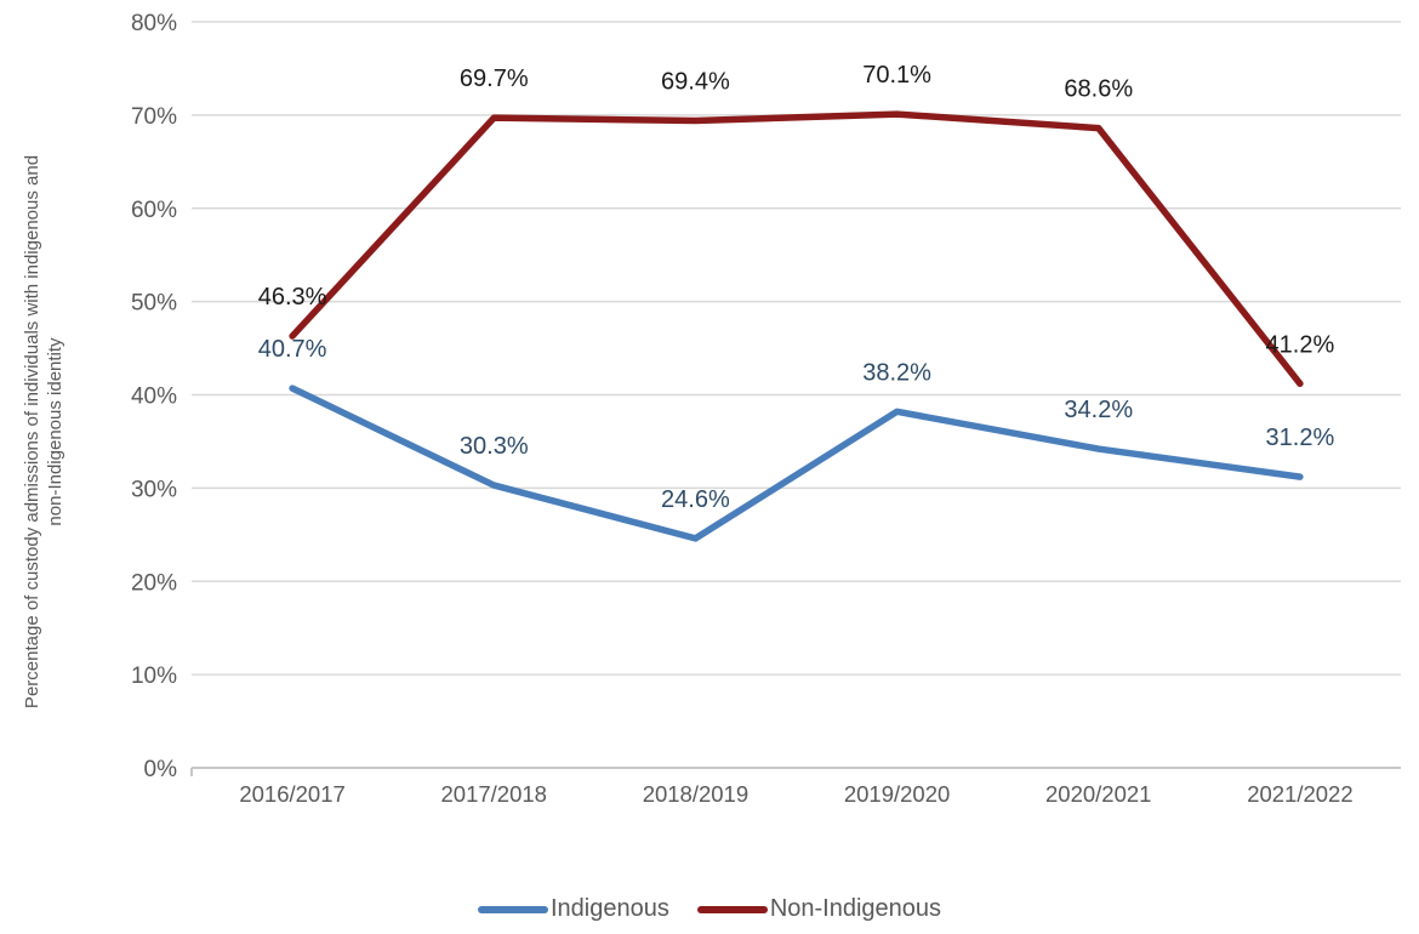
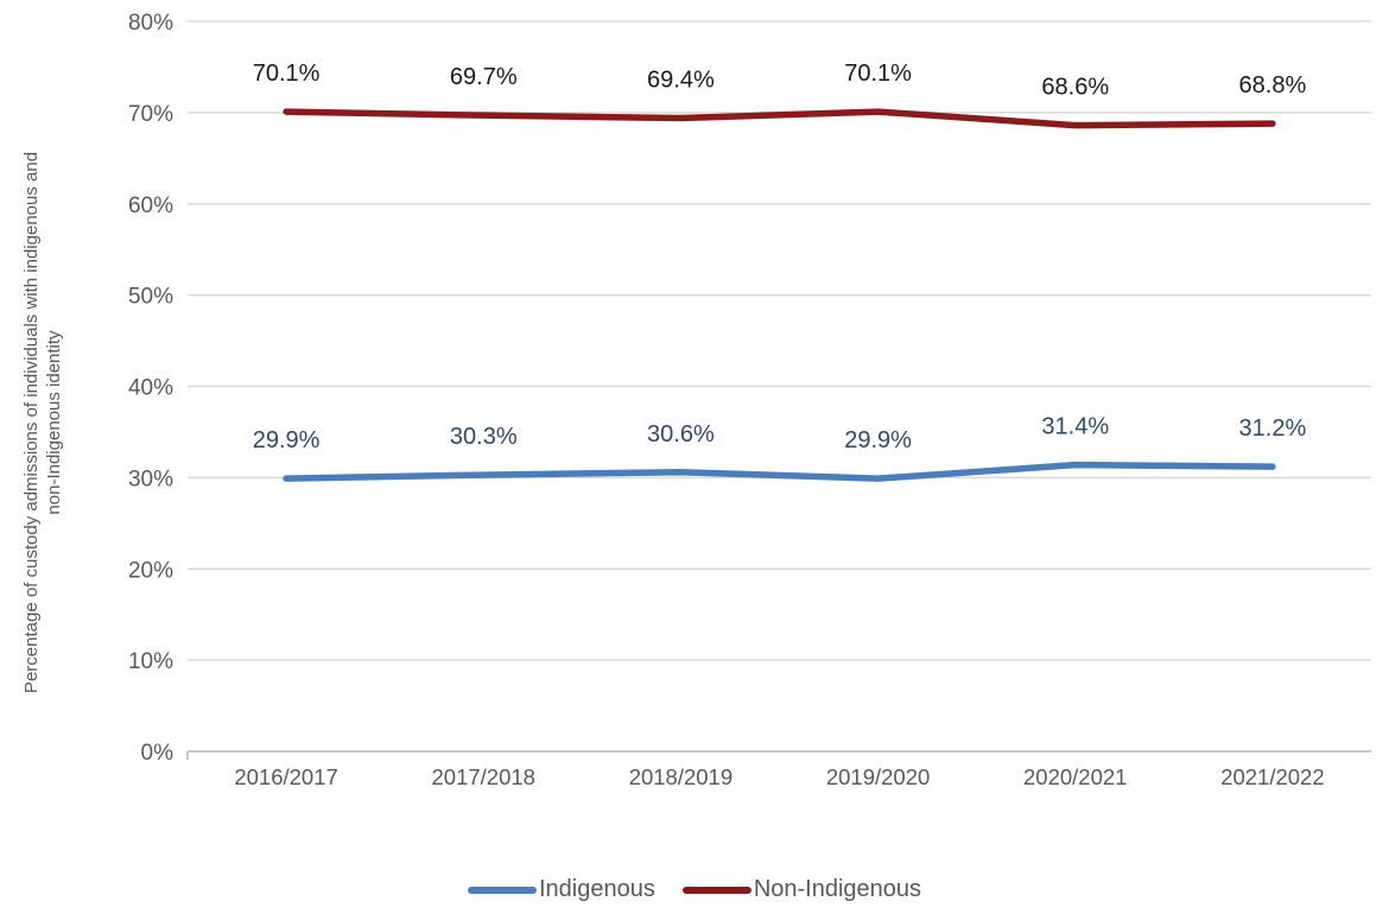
Indigenous/2016/2017: 40.7% -> 29.9%
Non-Indigenous/2016/2017: 46.3% -> 70.1%
Indigenous/2018/2019: 24.6% -> 30.6%
Indigenous/2019/2020: 38.2% -> 29.9%
Indigenous/2020/2021: 34.2% -> 31.4%
Non-Indigenous/2021/2022: 41.2% -> 68.8%
